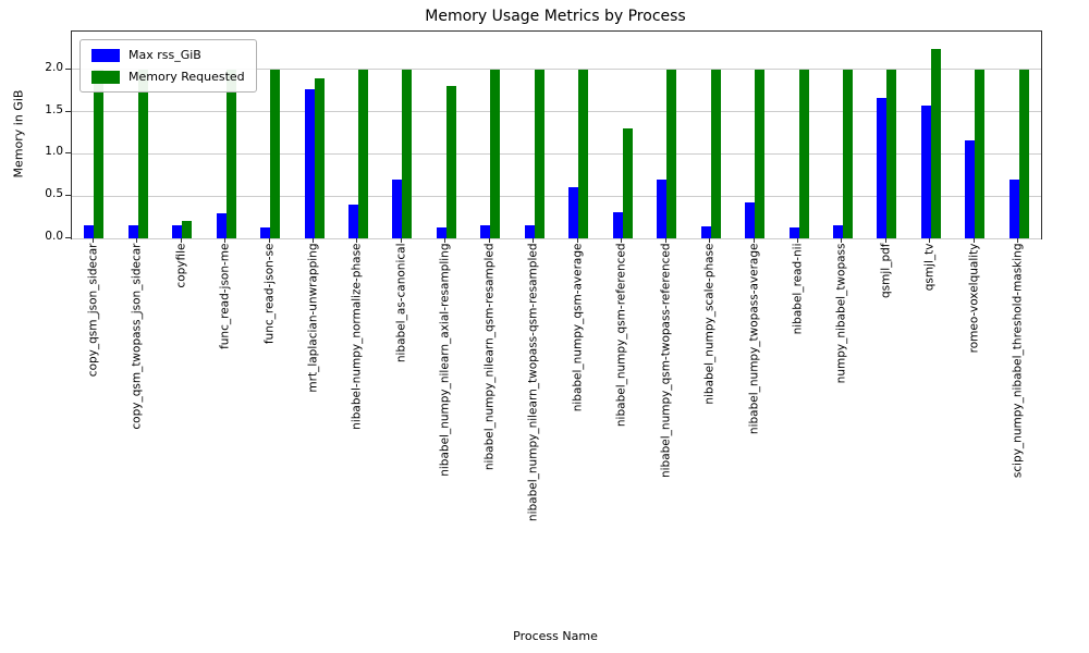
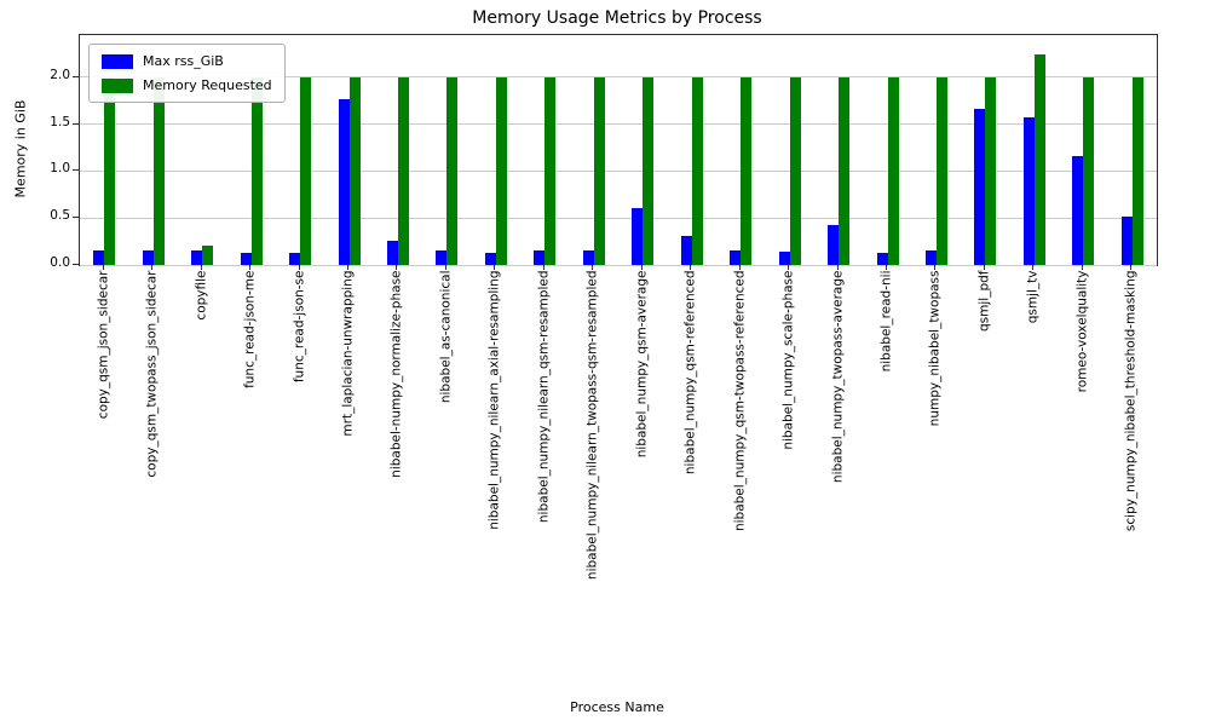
Max rss_GiB/func_read-json-me: 0.3 -> 0.1
Memory Requested/mrt_laplacian-unwrapping: 1.9 -> 2.0
Max rss_GiB/nibabel-numpy_normalize-phase: 0.4 -> 0.3
Max rss_GiB/nibabel_as-canonical: 0.7 -> 0.1
Memory Requested/nibabel_numpy_nilearn_axial-resampling: 1.8 -> 2.0
Memory Requested/nibabel_numpy_qsm-referenced: 1.3 -> 2.0
Max rss_GiB/nibabel_numpy_qsm-twopass-referenced: 0.7 -> 0.1
Max rss_GiB/scipy_numpy_nibabel_threshold-masking: 0.7 -> 0.5
